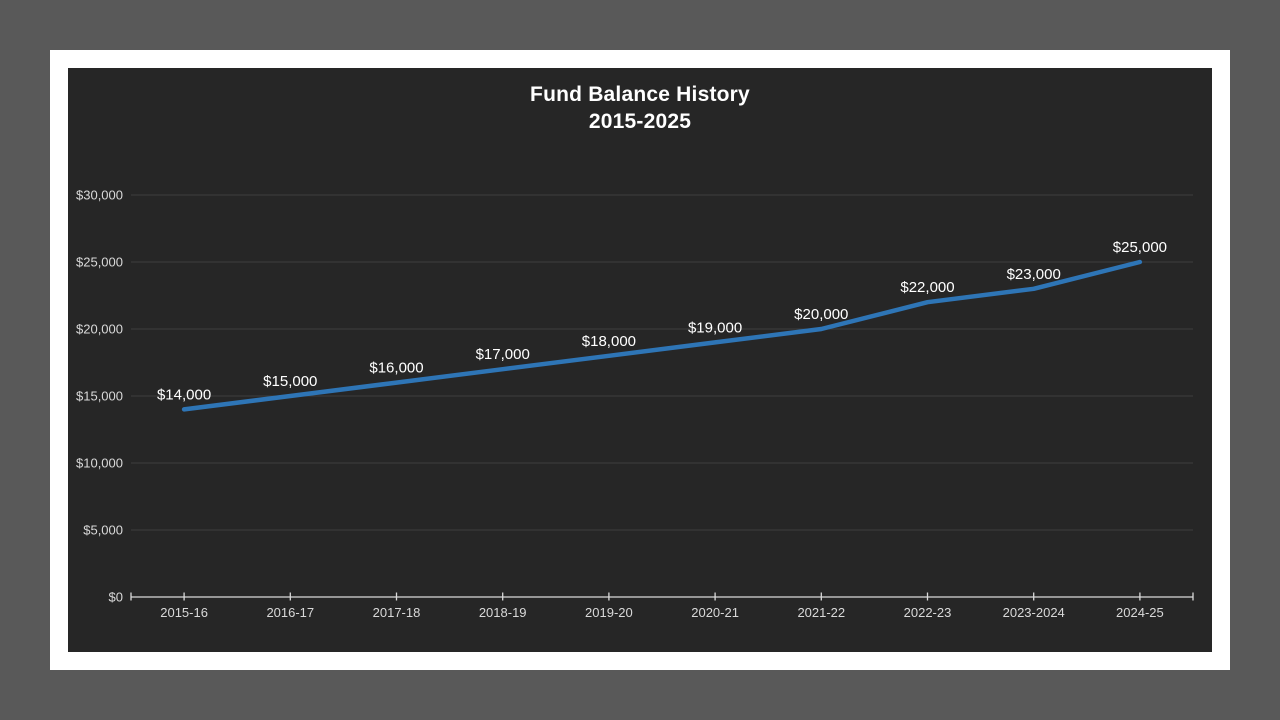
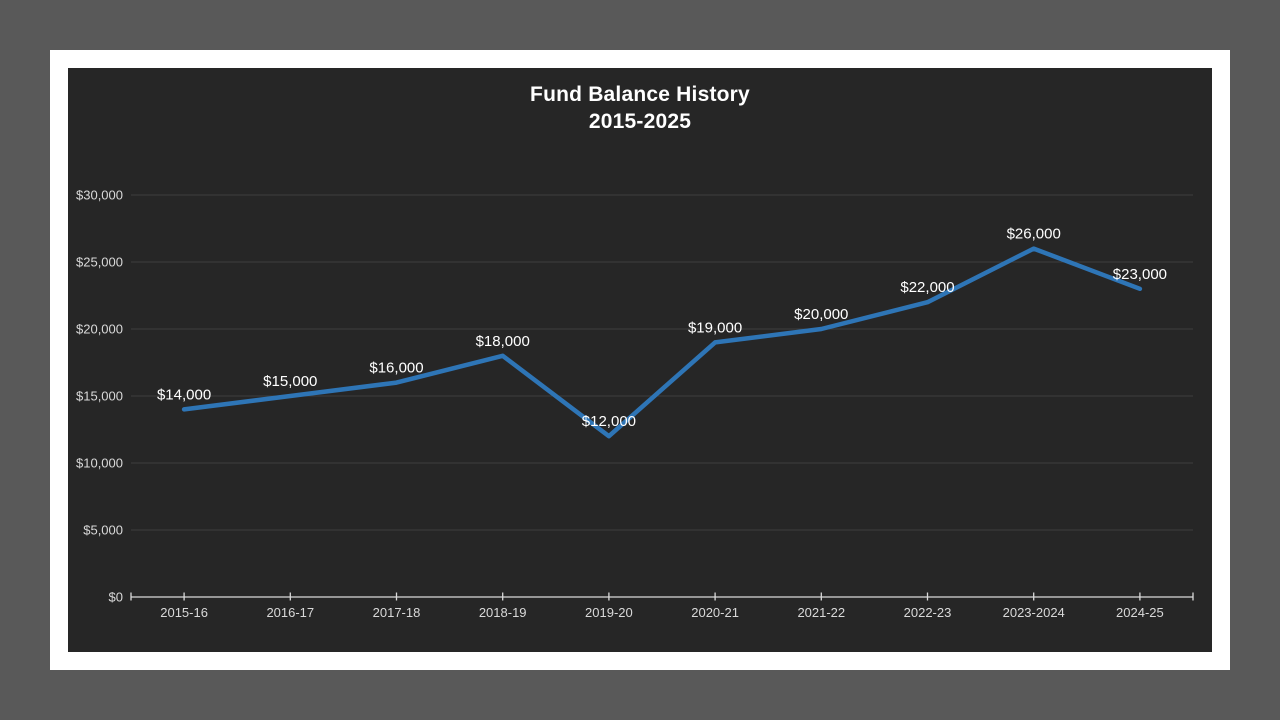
2018-19: $17,000 -> $18,000
2019-20: $18,000 -> $12,000
2023-2024: $23,000 -> $26,000
2024-25: $25,000 -> $23,000
